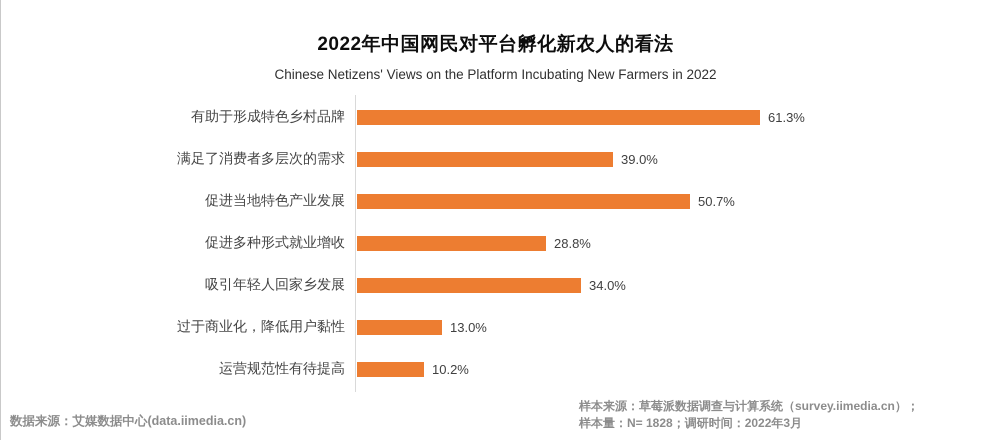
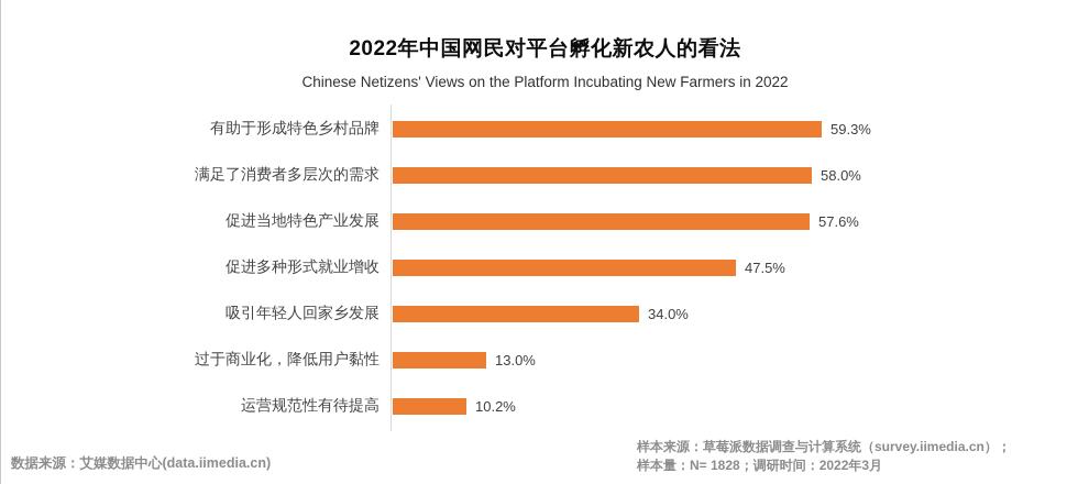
有助于形成特色乡村品牌: 61.3% -> 59.3%
满足了消费者多层次的需求: 39.0% -> 58.0%
促进当地特色产业发展: 50.7% -> 57.6%
促进多种形式就业增收: 28.8% -> 47.5%
